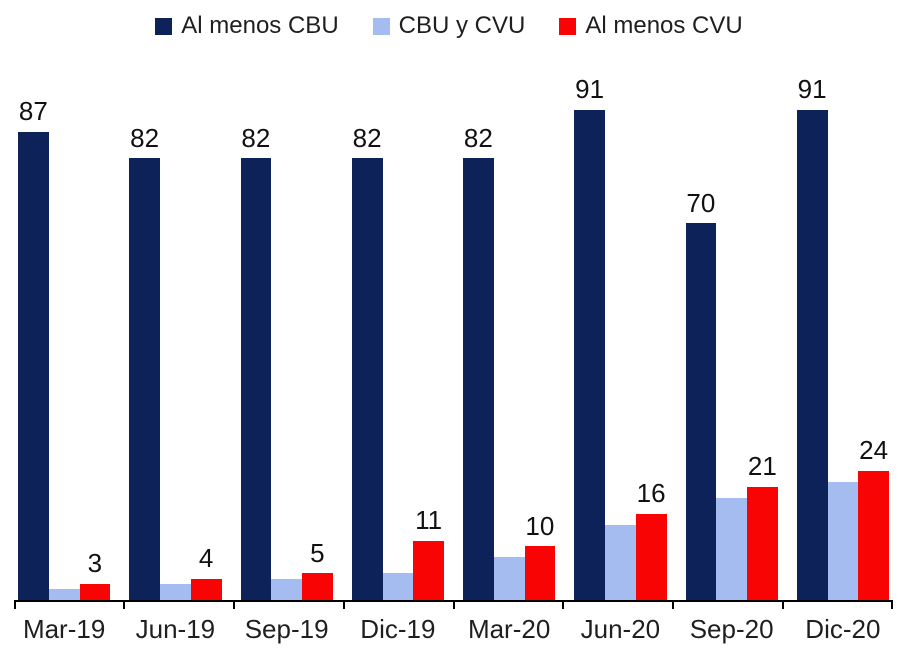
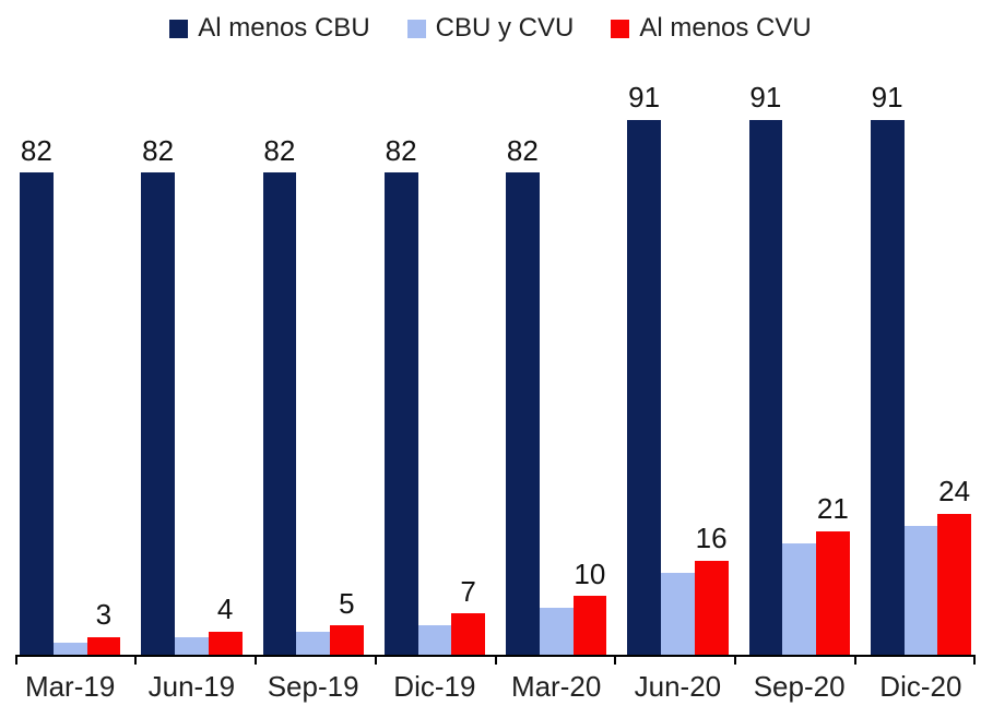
Al menos CBU/Mar-19: 87 -> 82
Al menos CVU/Dic-19: 11 -> 7
Al menos CBU/Sep-20: 70 -> 91
